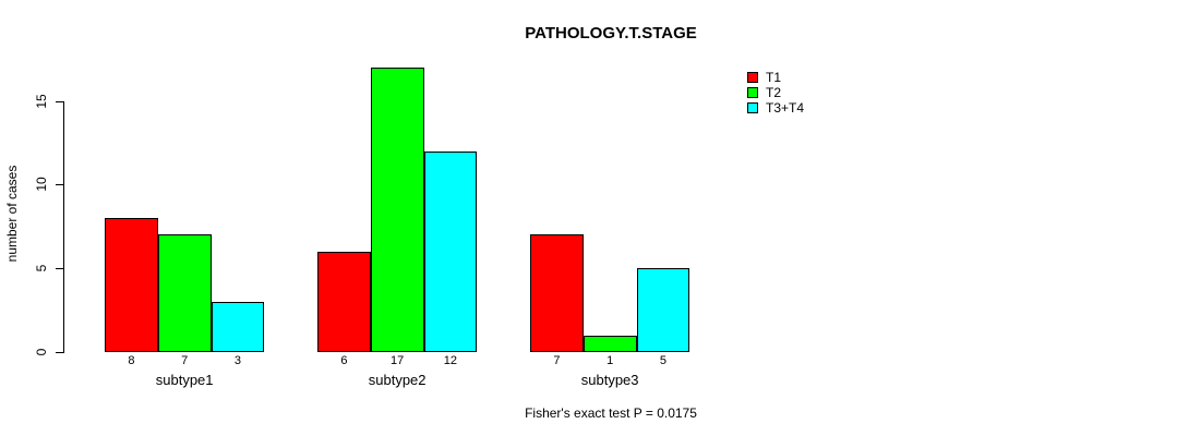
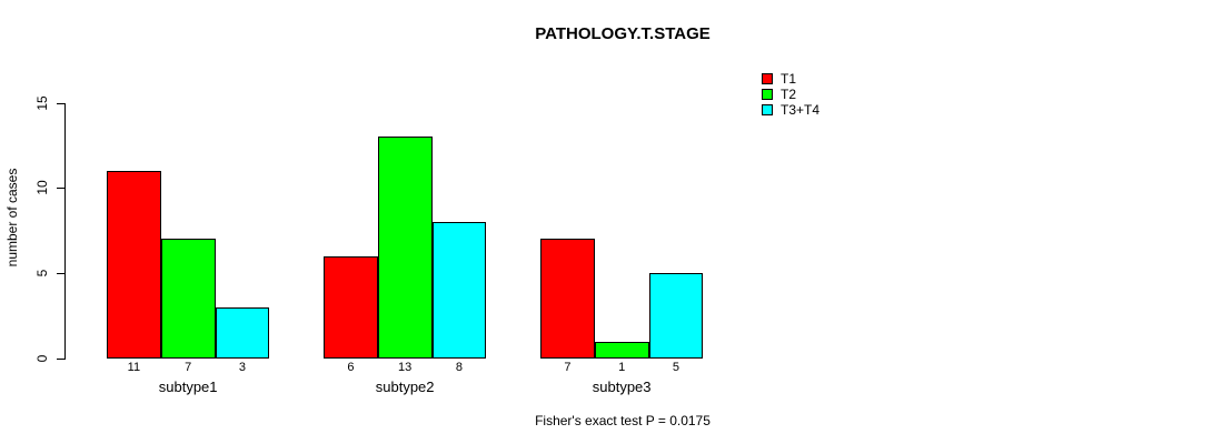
T1/subtype1: 8 -> 11
T2/subtype2: 17 -> 13
T3+T4/subtype2: 12 -> 8
